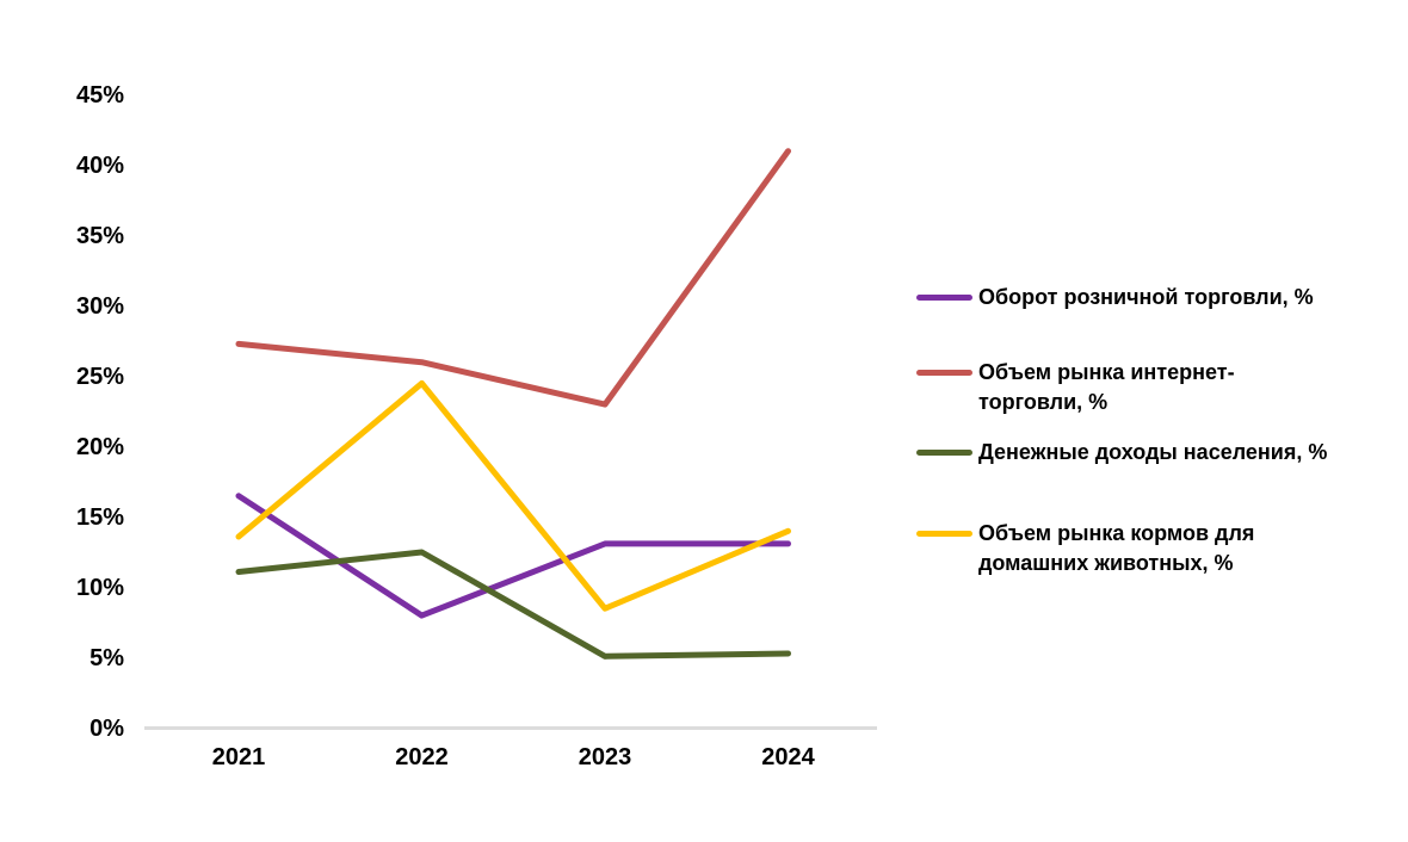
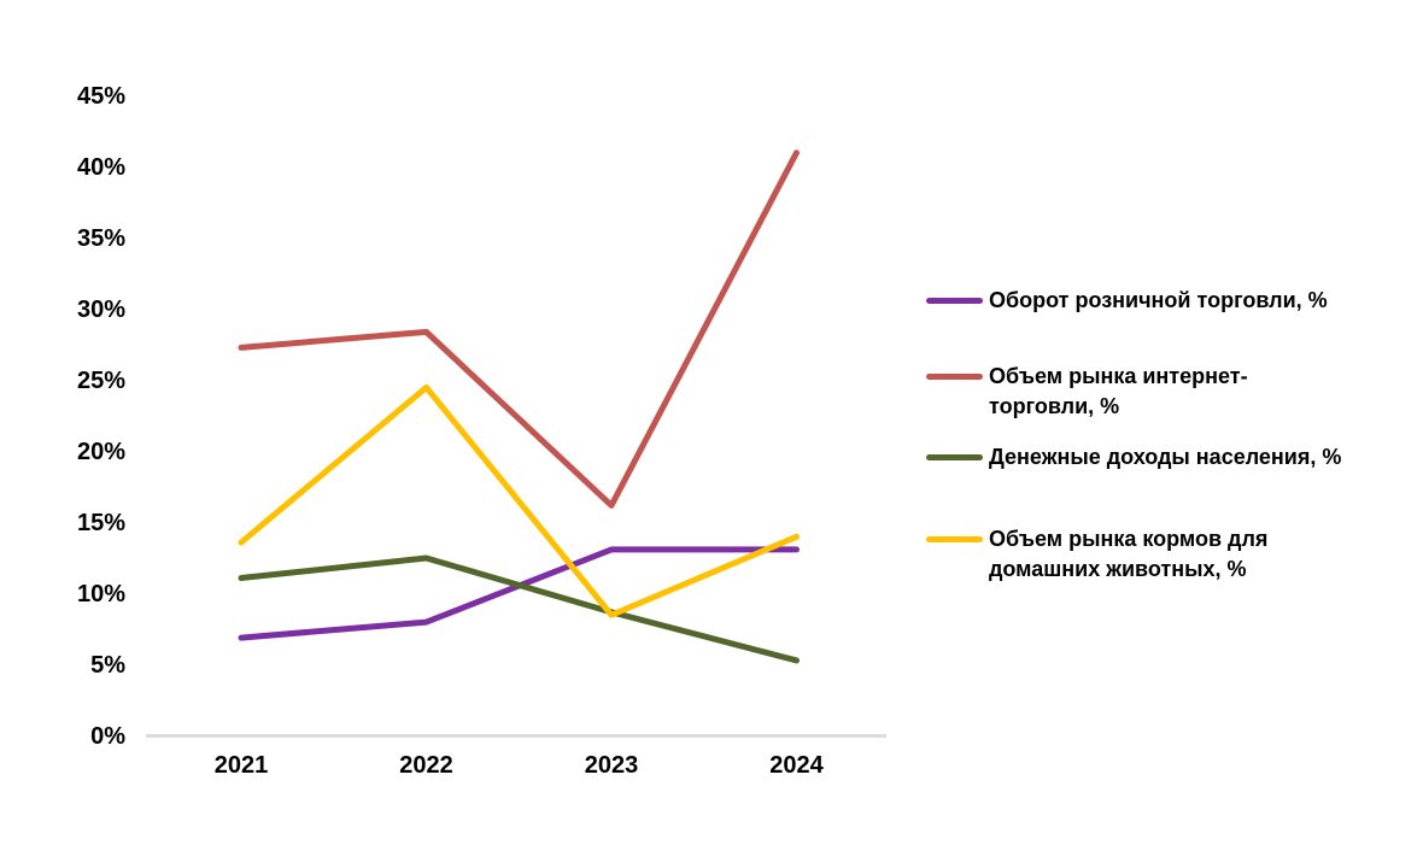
Оборот розничной торговли, %/2021: 16.5% -> 6.9%
Объем рынка интернет- торговли, %/2022: 26.0% -> 28.4%
Объем рынка интернет- торговли, %/2023: 23.0% -> 16.2%
Денежные доходы населения, %/2023: 5.1% -> 8.7%
